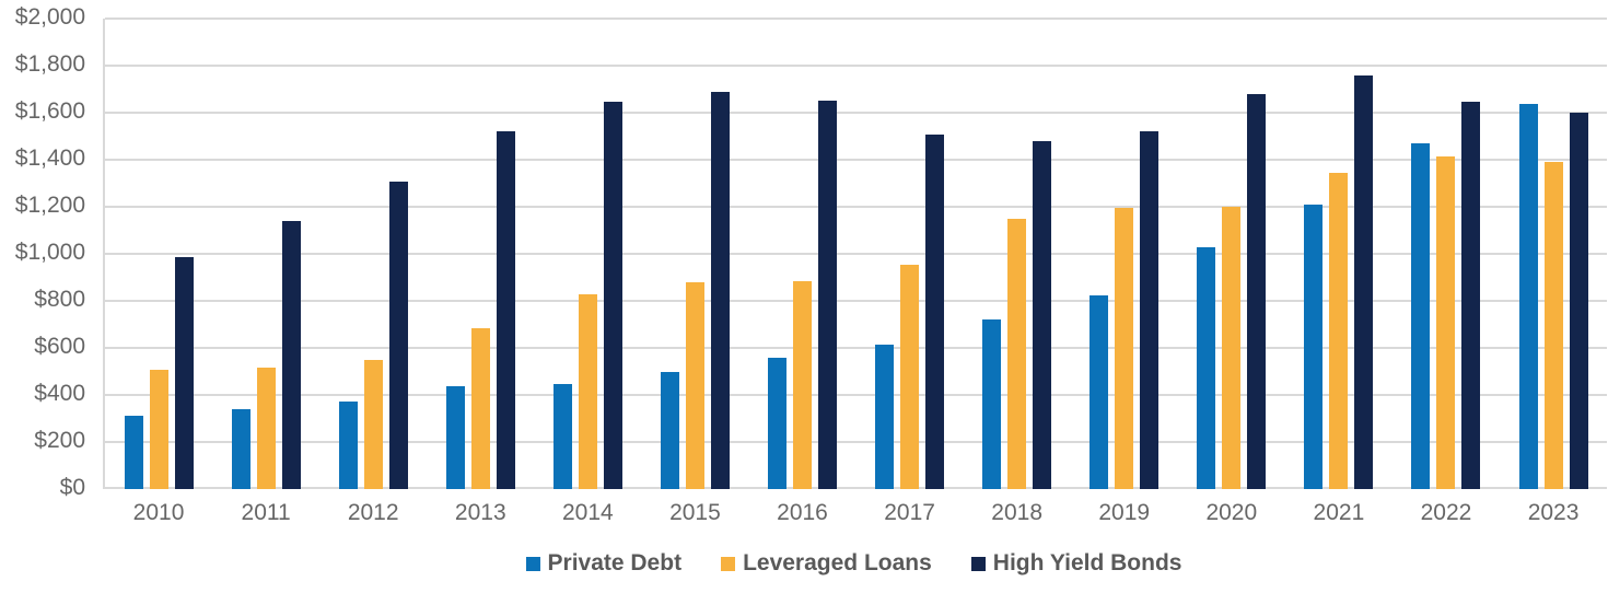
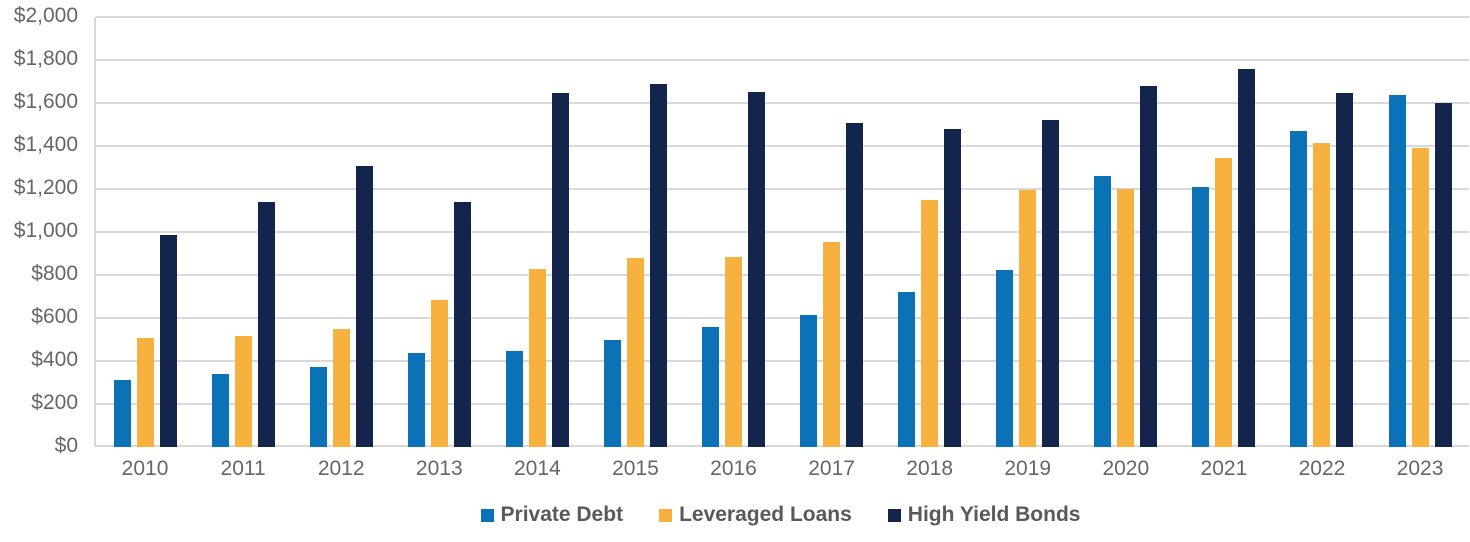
High Yield Bonds/2013: $1520 -> $1140
Private Debt/2020: $1030 -> $1260
